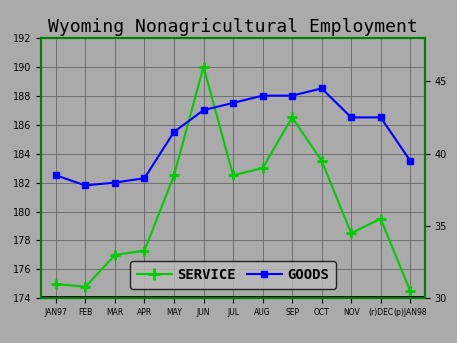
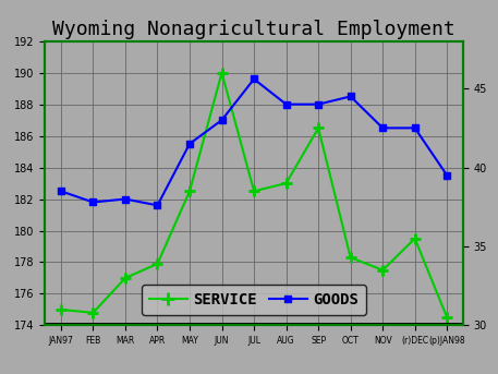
SERVICE/APR: 177.3 -> 177.9
GOODS/APR: 38.3 -> 37.6
GOODS/JUL: 43.5 -> 45.6
SERVICE/OCT: 183.5 -> 178.3
SERVICE/NOV: 178.5 -> 177.5
